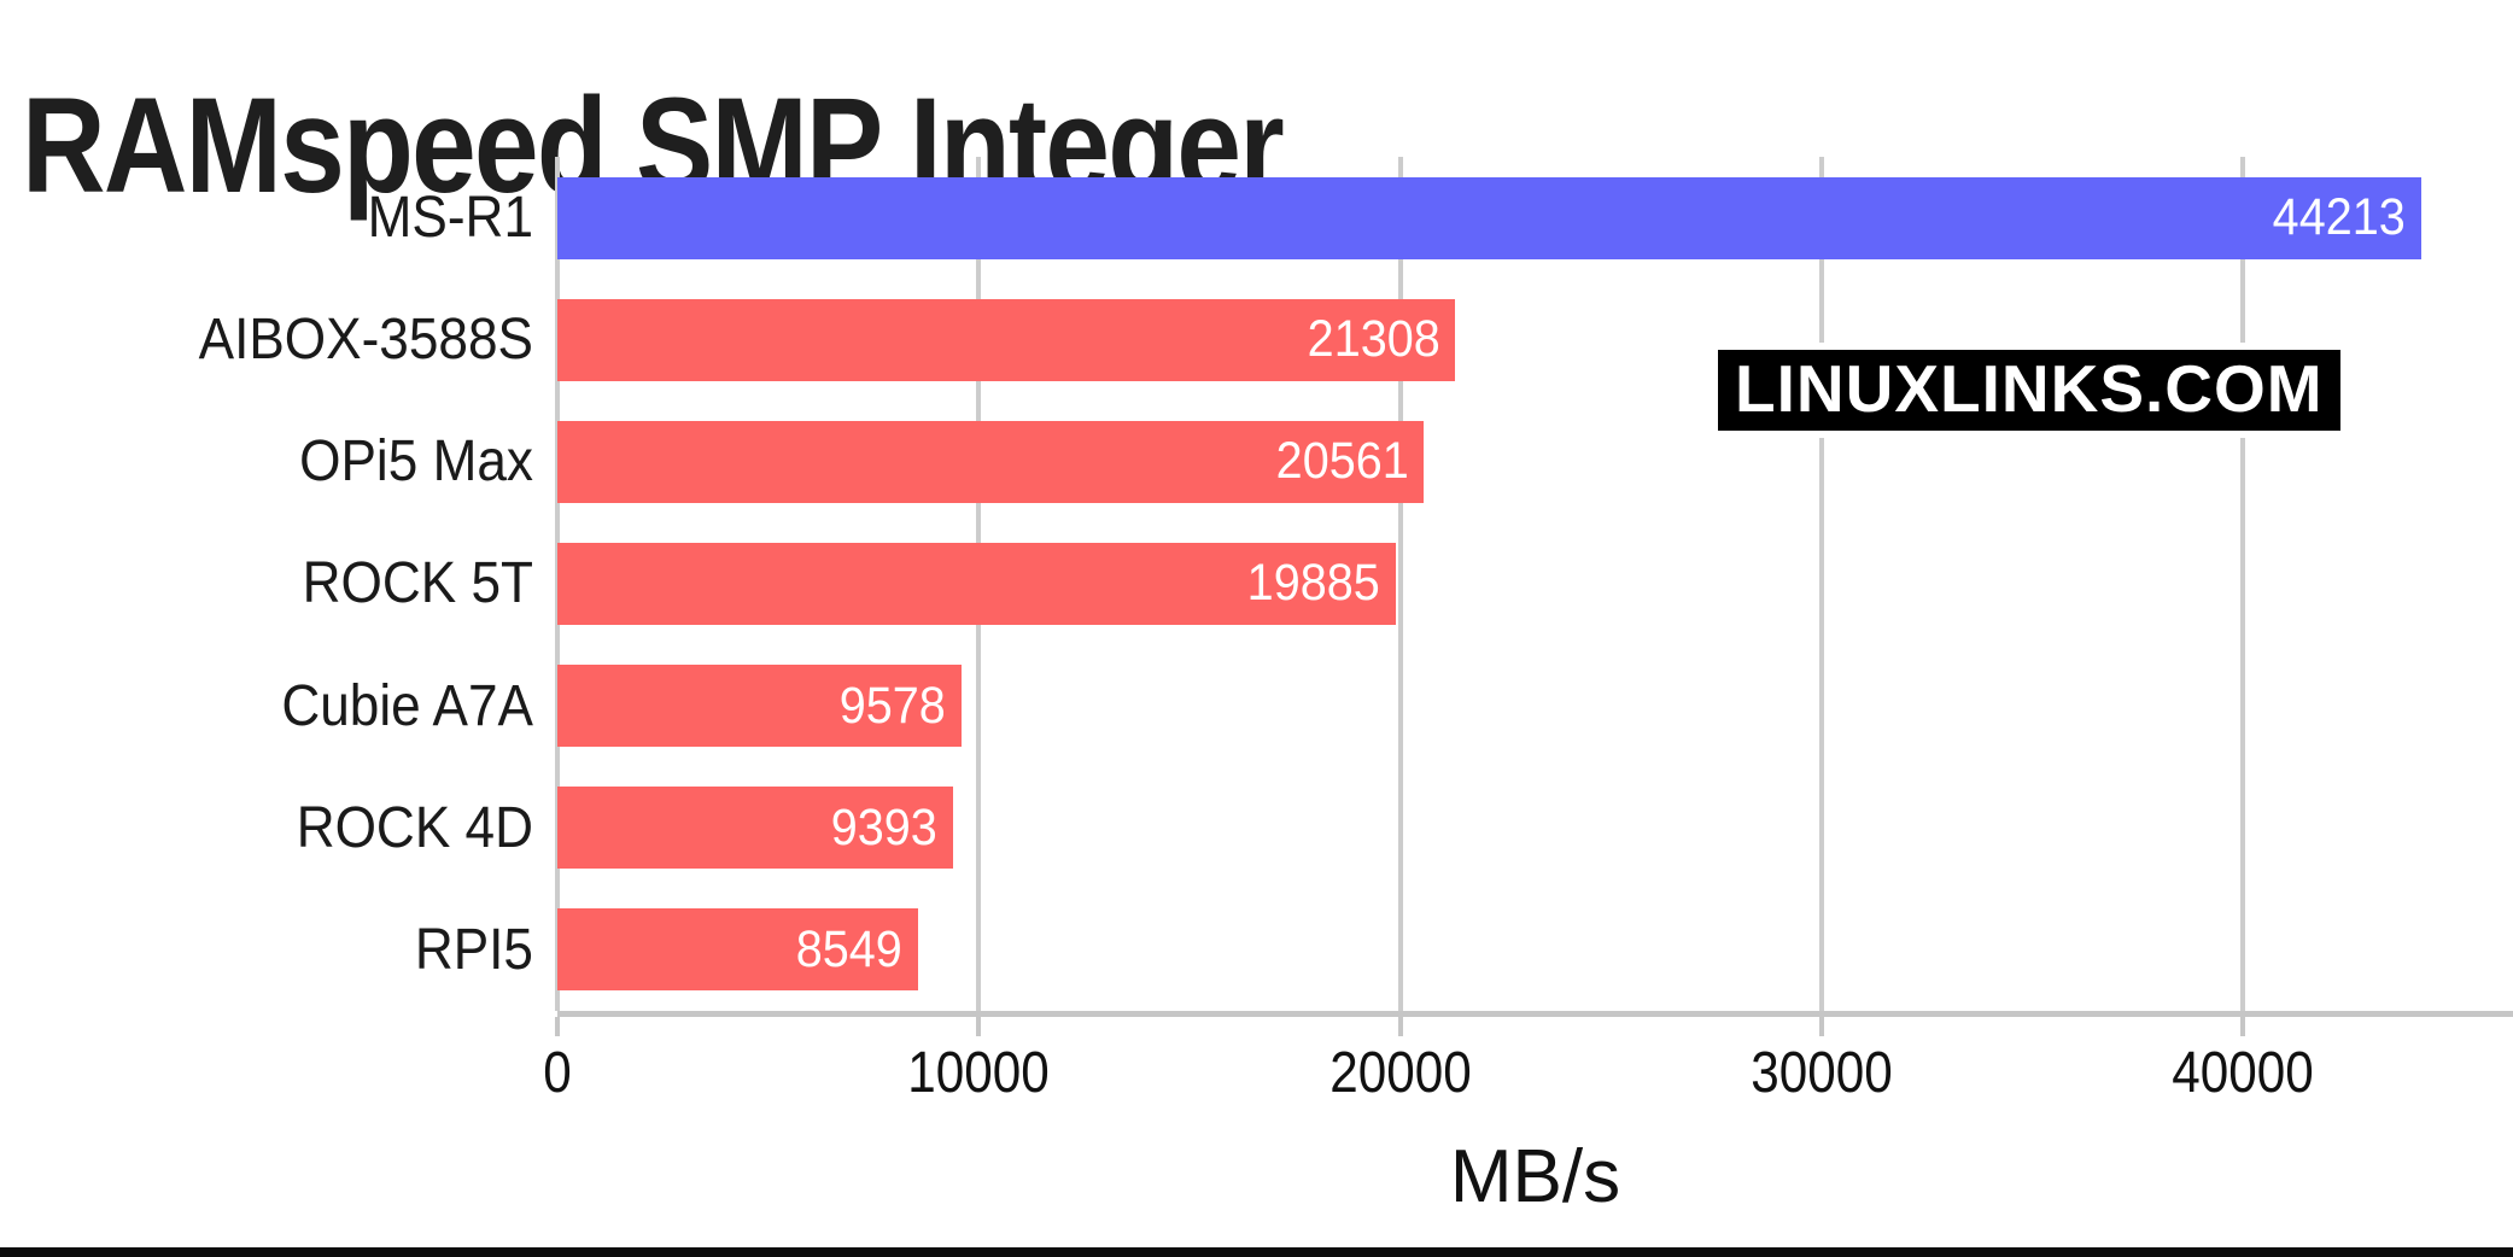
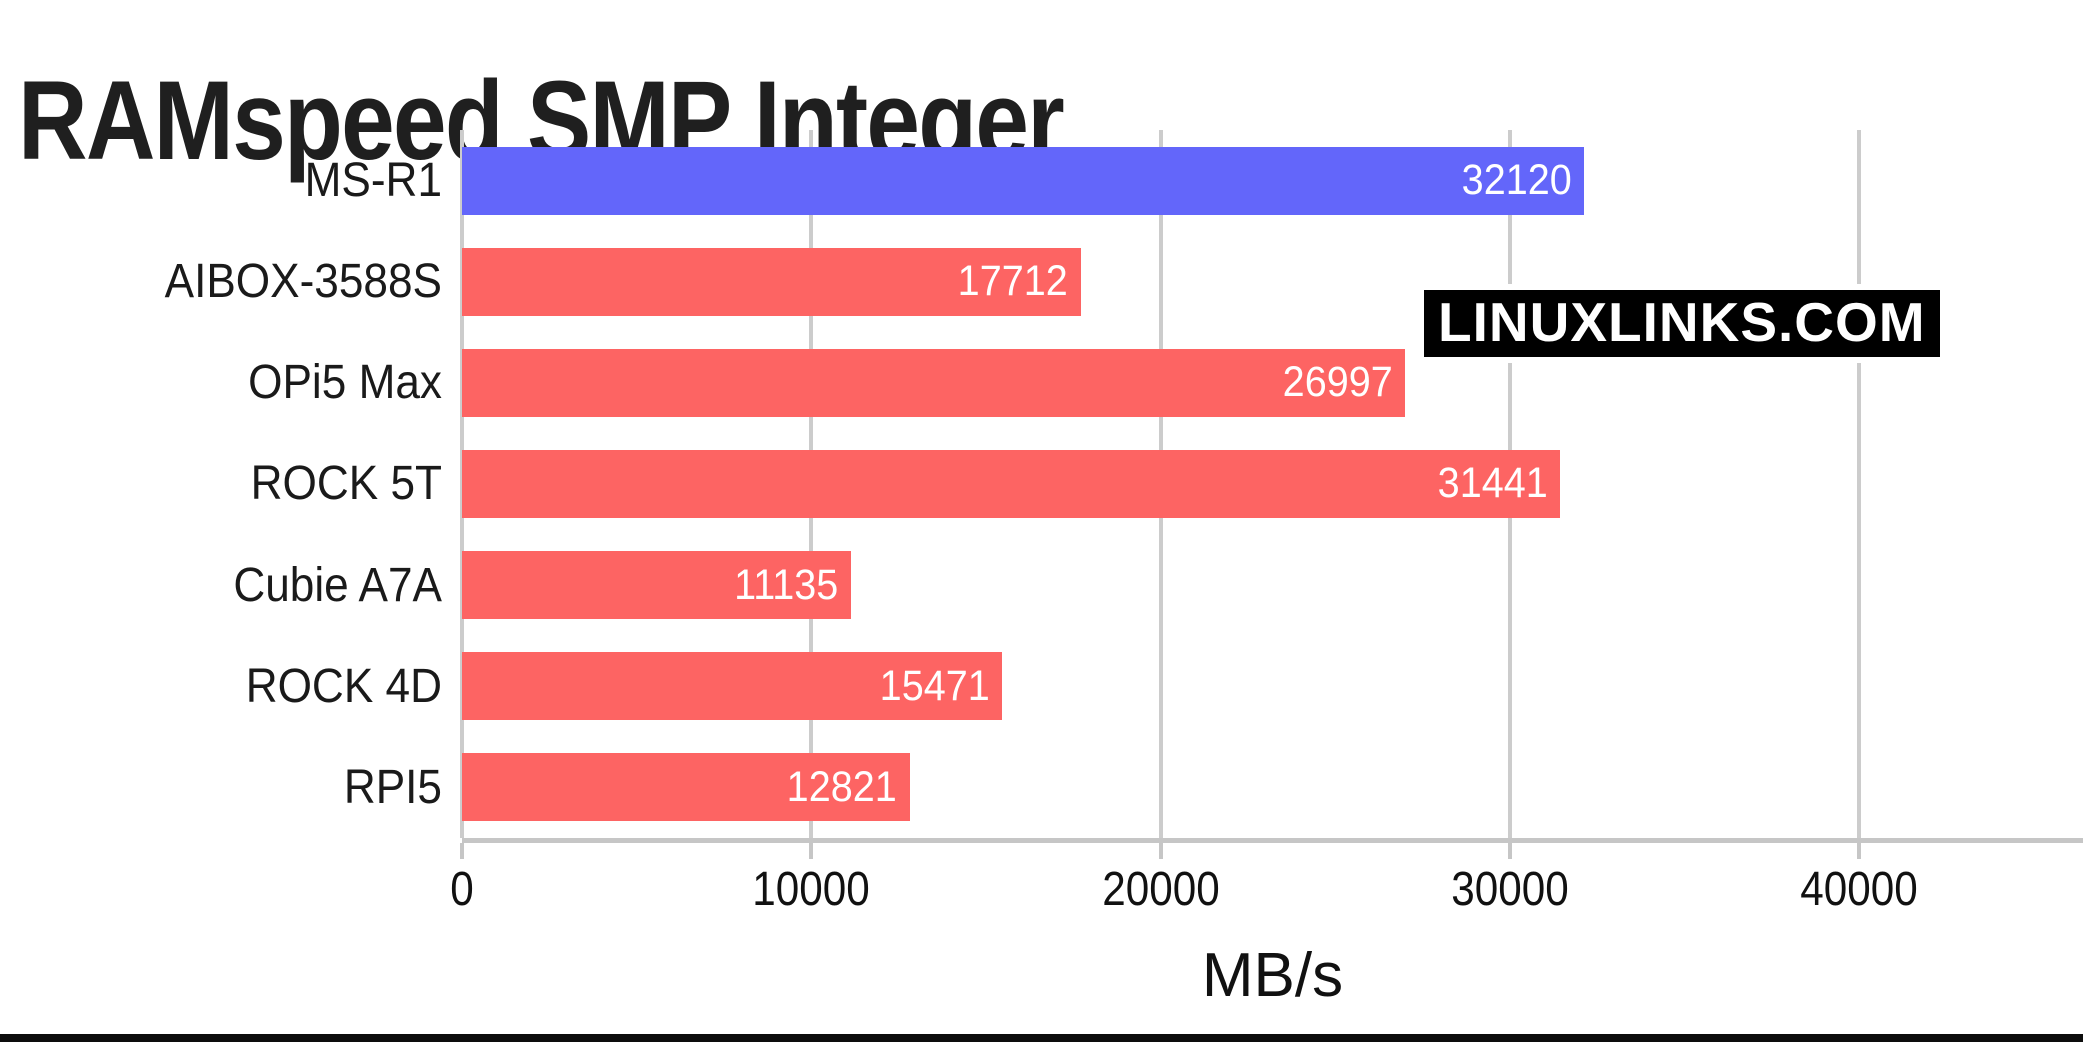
MS-R1: 44213 -> 32120
AIBOX-3588S: 21308 -> 17712
OPi5 Max: 20561 -> 26997
ROCK 5T: 19885 -> 31441
Cubie A7A: 9578 -> 11135
ROCK 4D: 9393 -> 15471
RPI5: 8549 -> 12821
